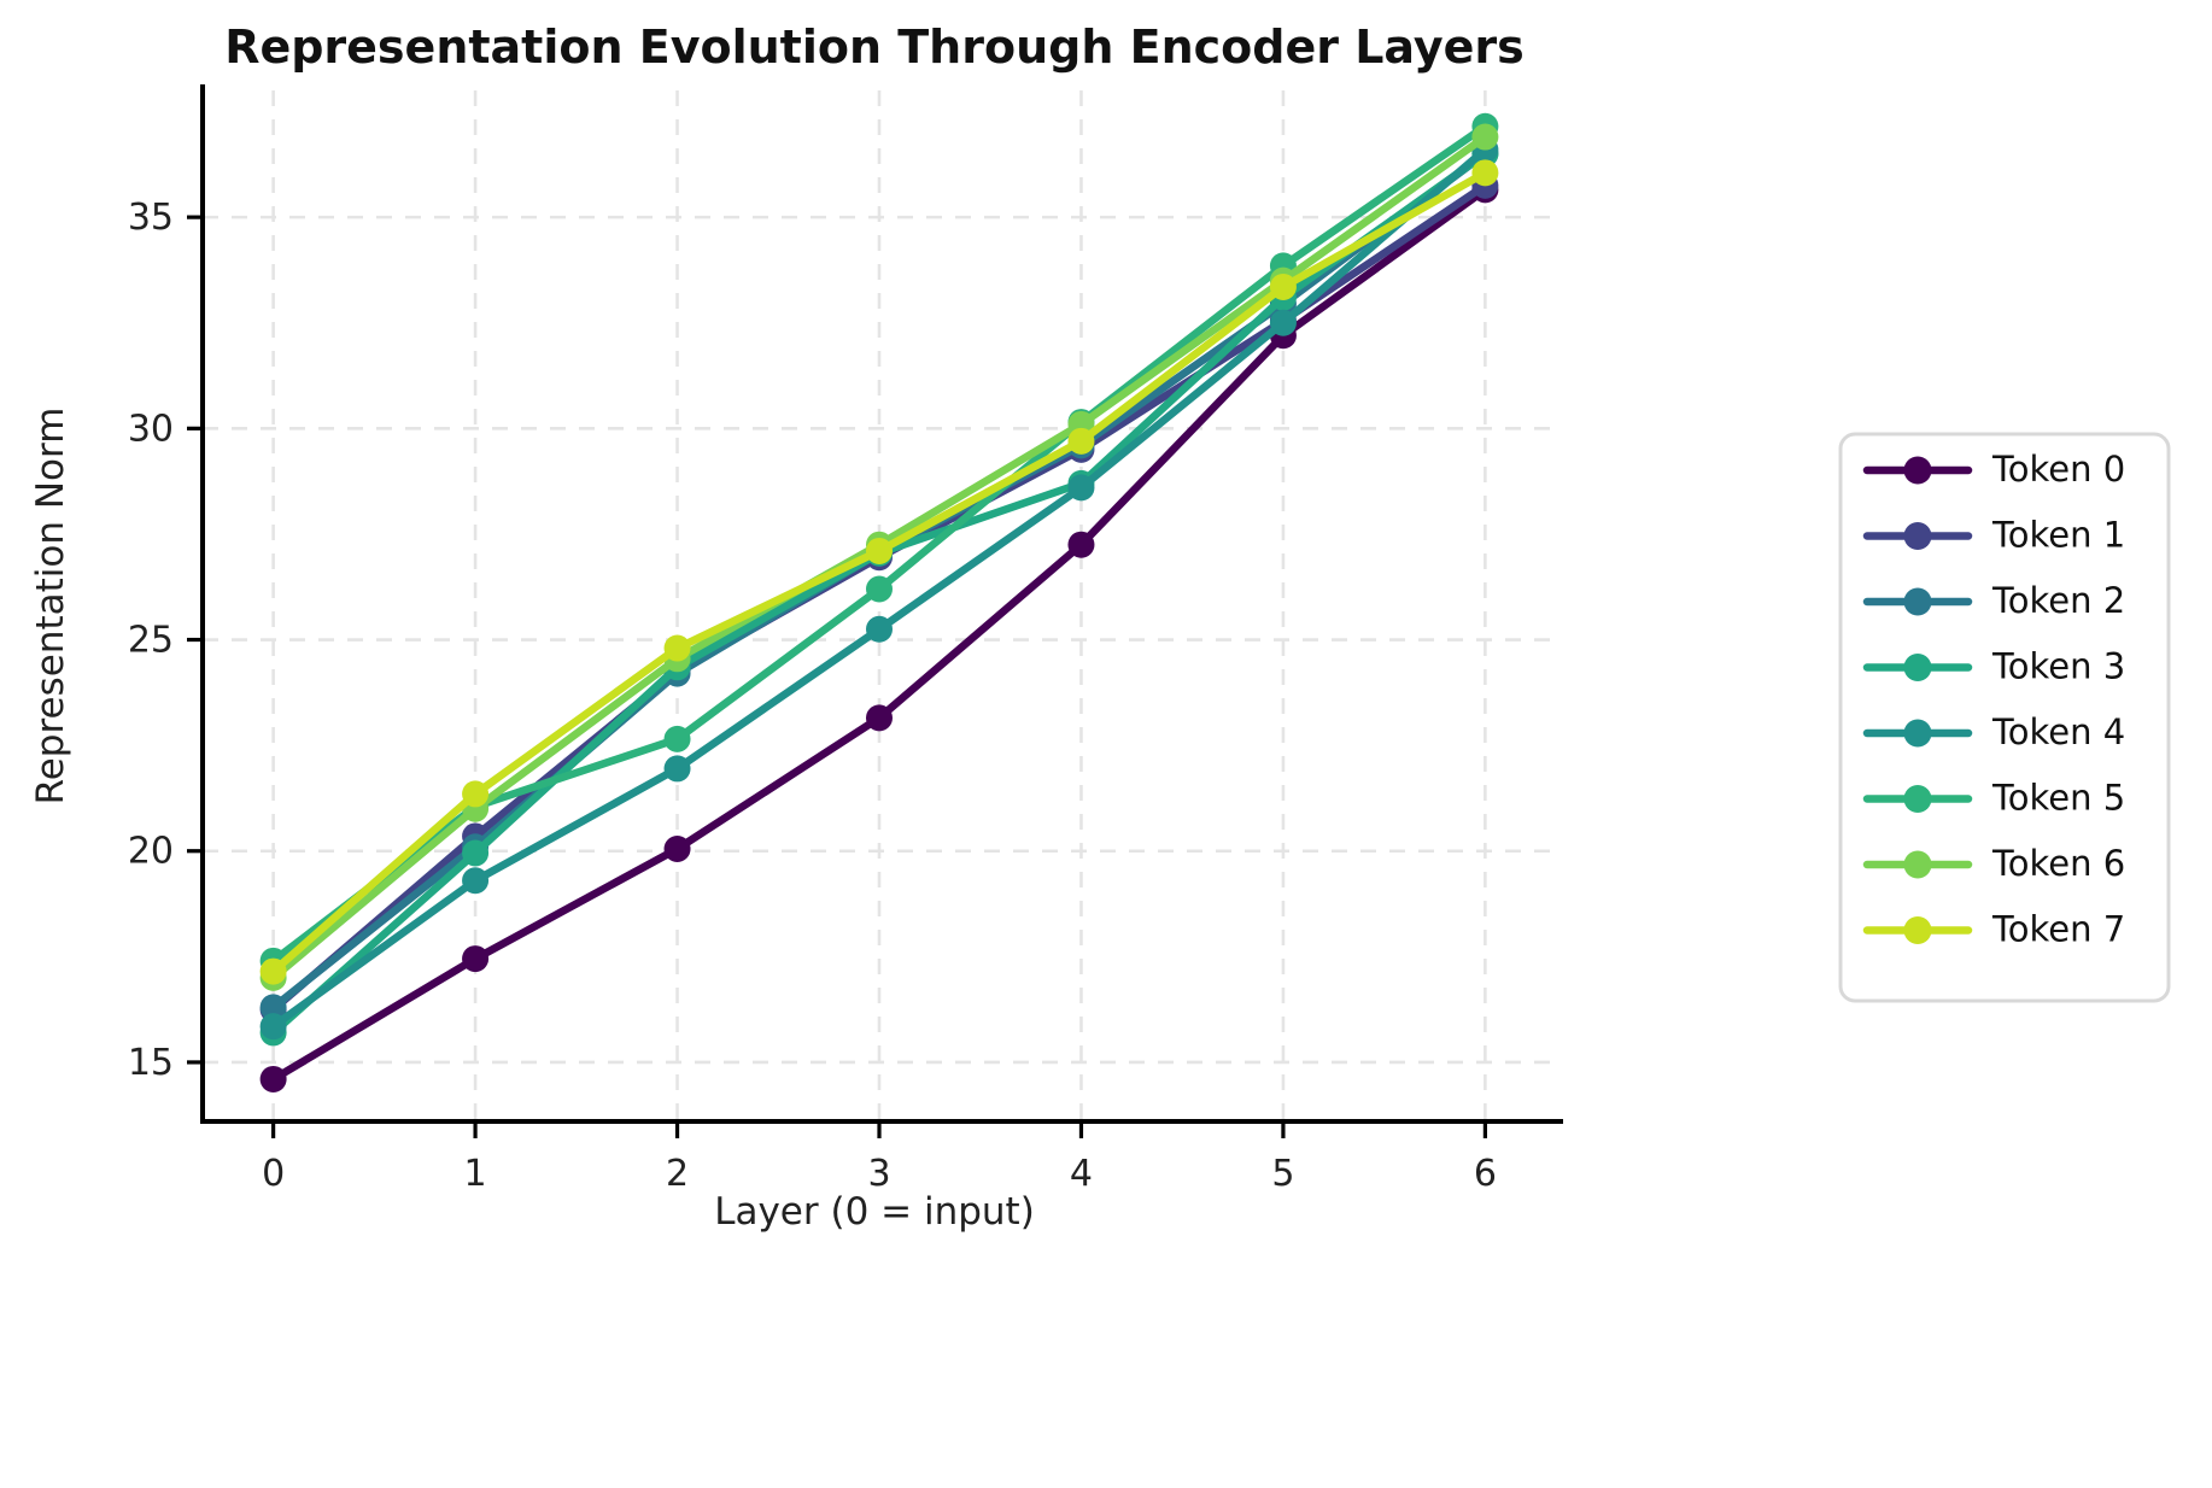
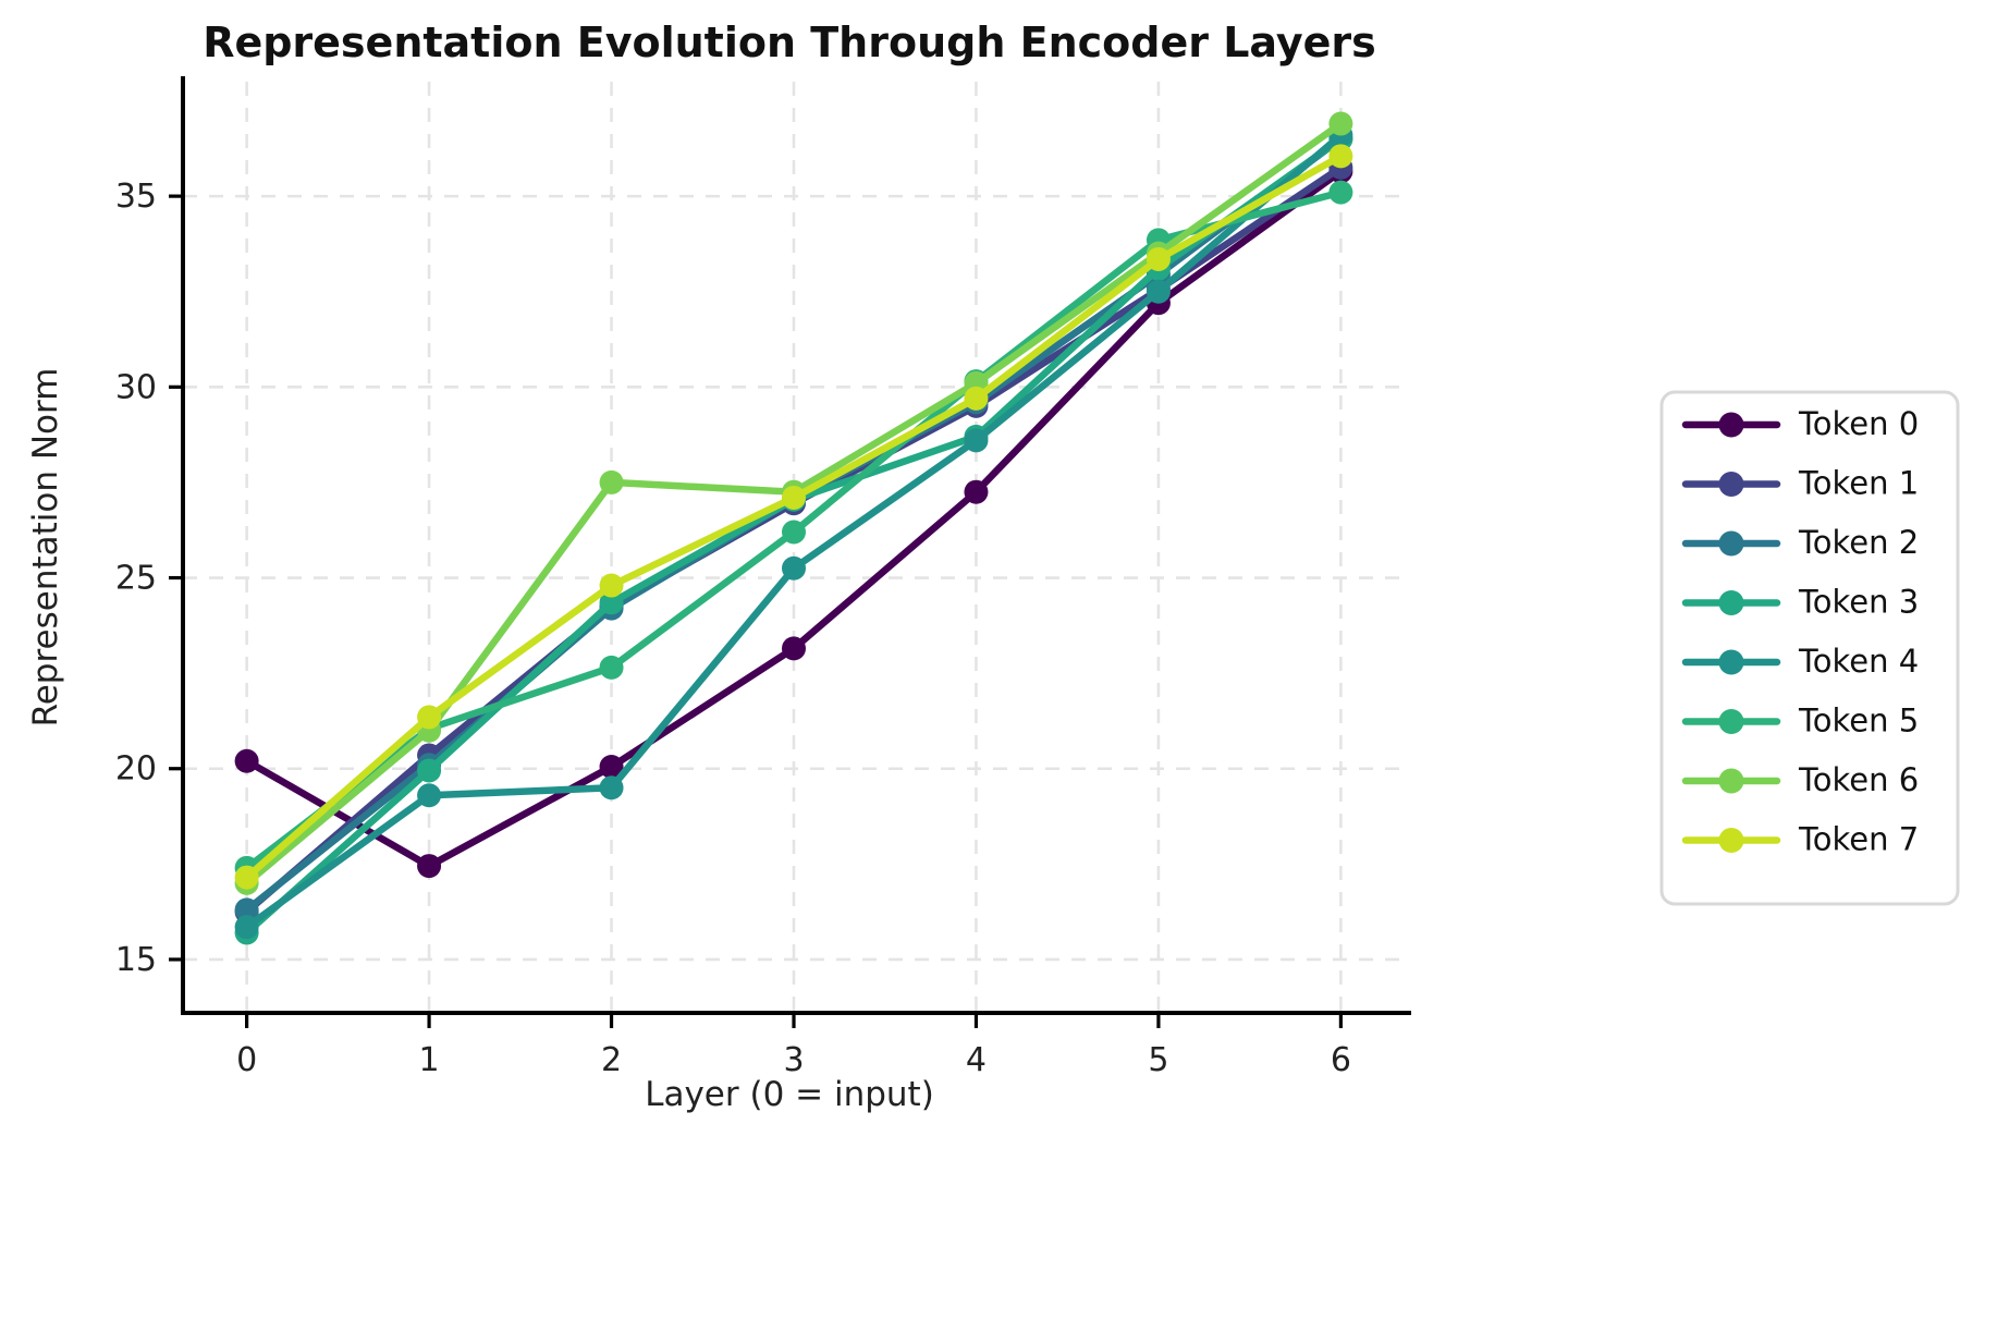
Token 0/0: 14.6 -> 20.2
Token 4/2: 21.9 -> 19.5
Token 6/2: 24.6 -> 27.5
Token 5/6: 37.1 -> 35.1
